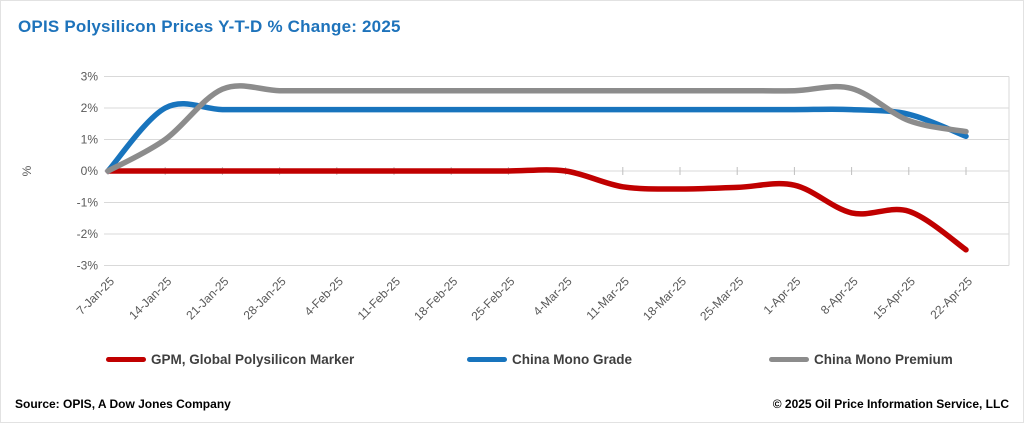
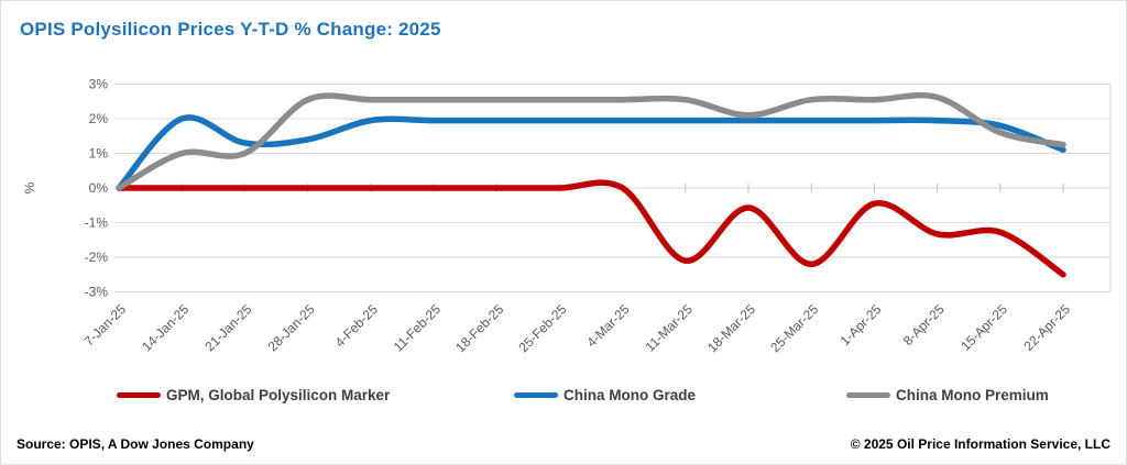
China Mono Grade/21-Jan-25: 1.9% -> 1.3%
China Mono Premium/21-Jan-25: 2.6% -> 1.0%
China Mono Grade/28-Jan-25: 1.9% -> 1.4%
GPM, Global Polysilicon Marker/11-Mar-25: -0.5% -> -2.1%
China Mono Premium/18-Mar-25: 2.5% -> 2.1%
GPM, Global Polysilicon Marker/25-Mar-25: -0.5% -> -2.2%
